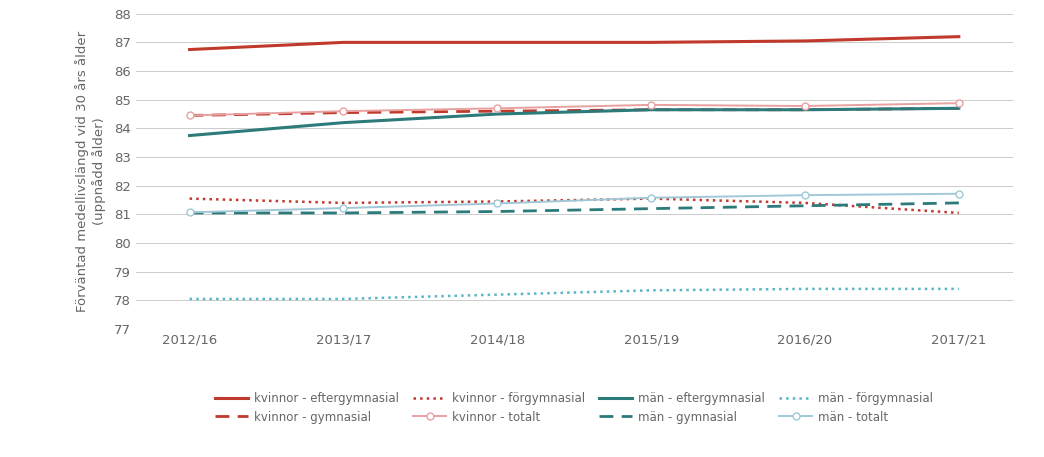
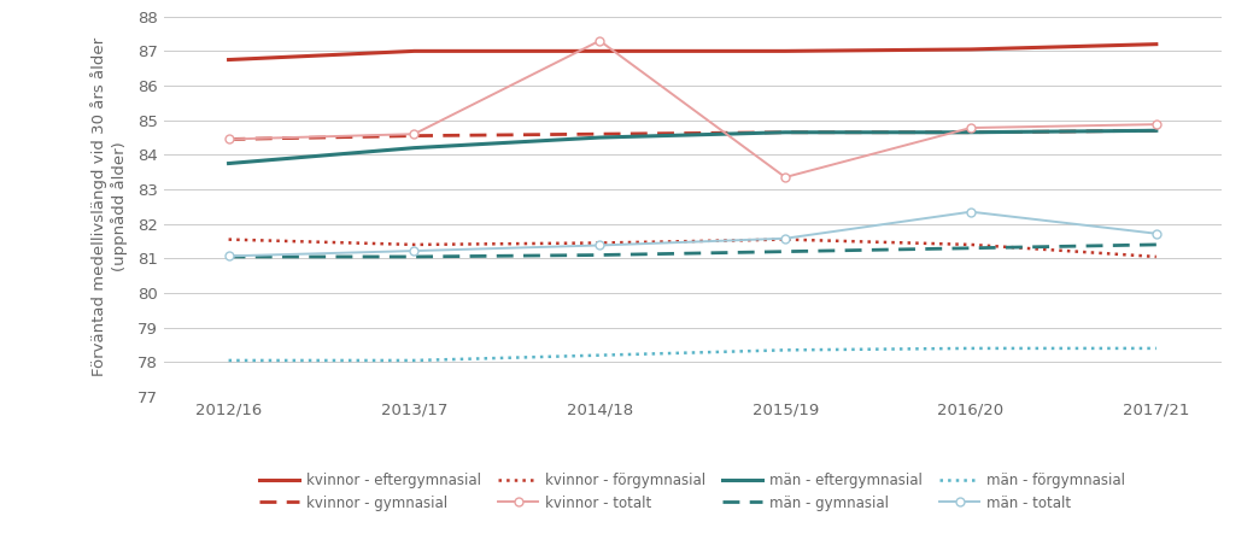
kvinnor - totalt/2014/18: 84.70 -> 87.30
kvinnor - totalt/2015/19: 84.82 -> 83.35
män - totalt/2016/20: 81.67 -> 82.35
